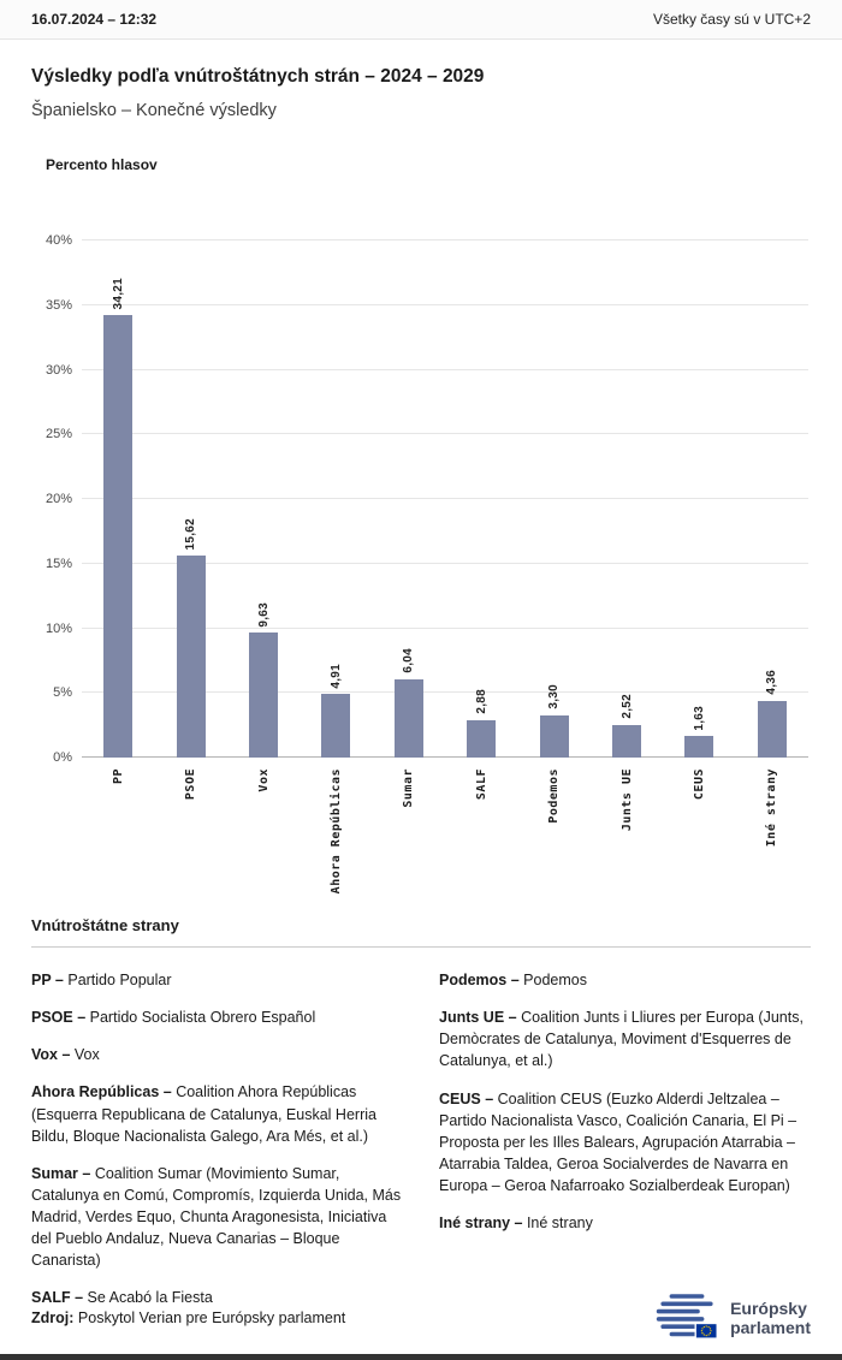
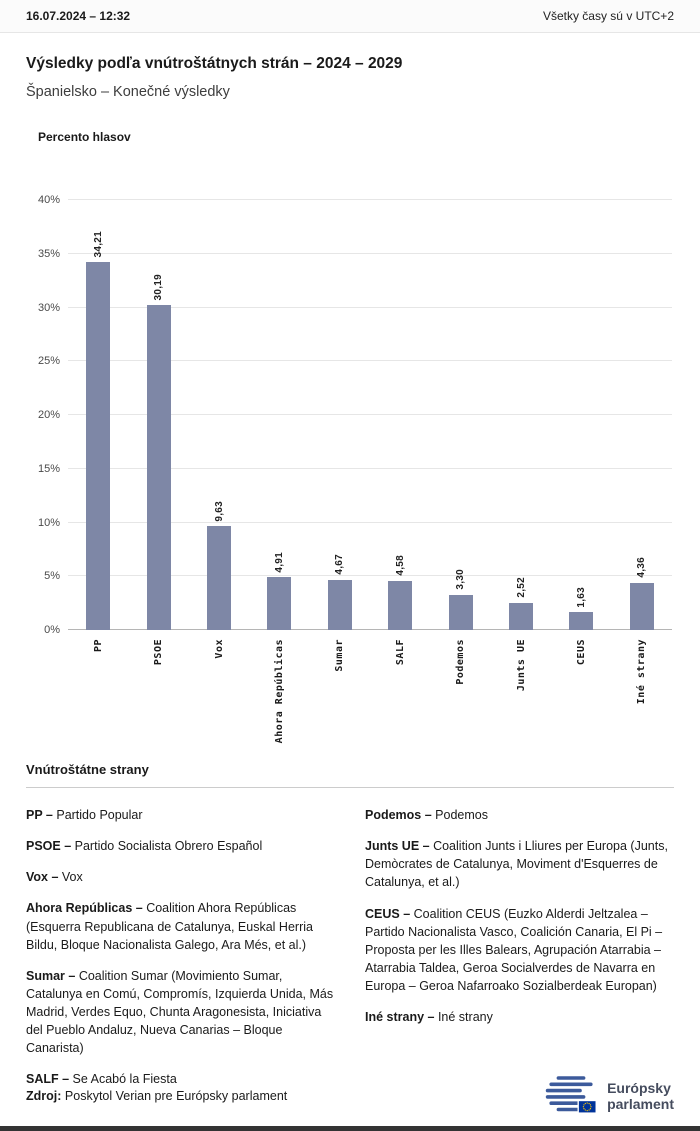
PSOE: 15,62 -> 30,19
Sumar: 6,04 -> 4,67
SALF: 2,88 -> 4,58
